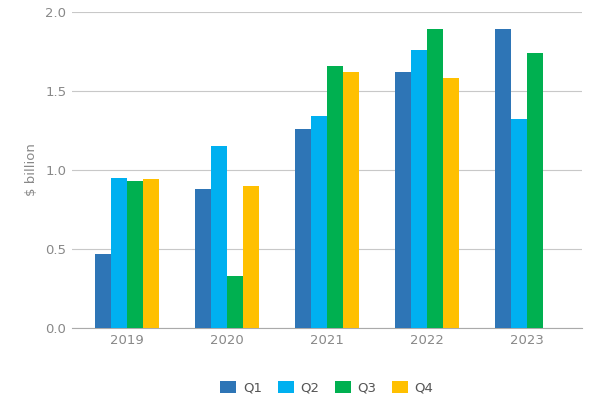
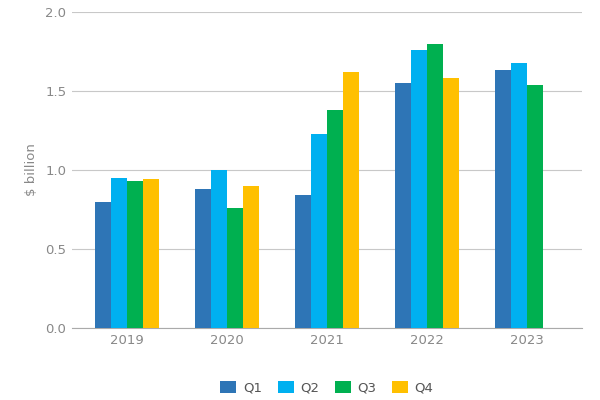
Q1/2019: 0.47 -> 0.80
Q2/2020: 1.15 -> 1.00
Q3/2020: 0.33 -> 0.76
Q1/2021: 1.26 -> 0.84
Q2/2021: 1.34 -> 1.23
Q3/2021: 1.66 -> 1.38
Q1/2022: 1.62 -> 1.55
Q3/2022: 1.89 -> 1.80
Q1/2023: 1.89 -> 1.63
Q2/2023: 1.32 -> 1.68
Q3/2023: 1.74 -> 1.54
